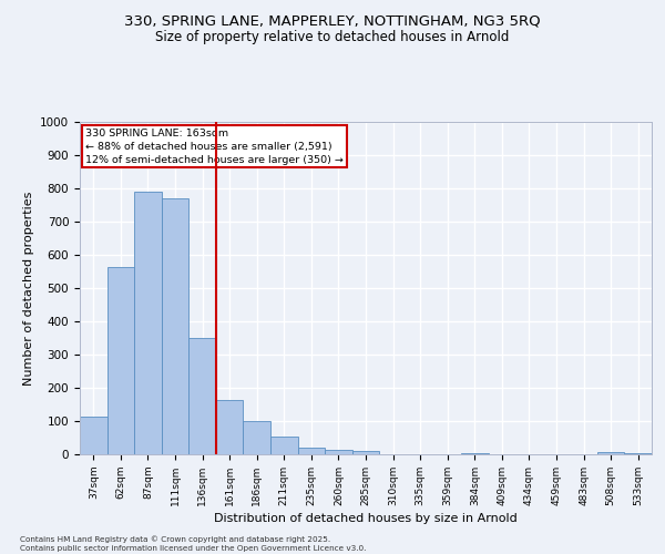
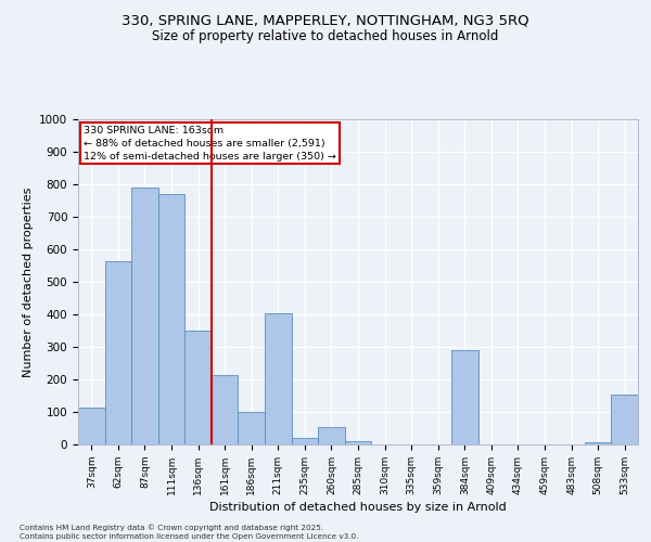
161sqm: 165 -> 215
211sqm: 55 -> 405
260sqm: 15 -> 55
384sqm: 5 -> 290
533sqm: 3 -> 155
